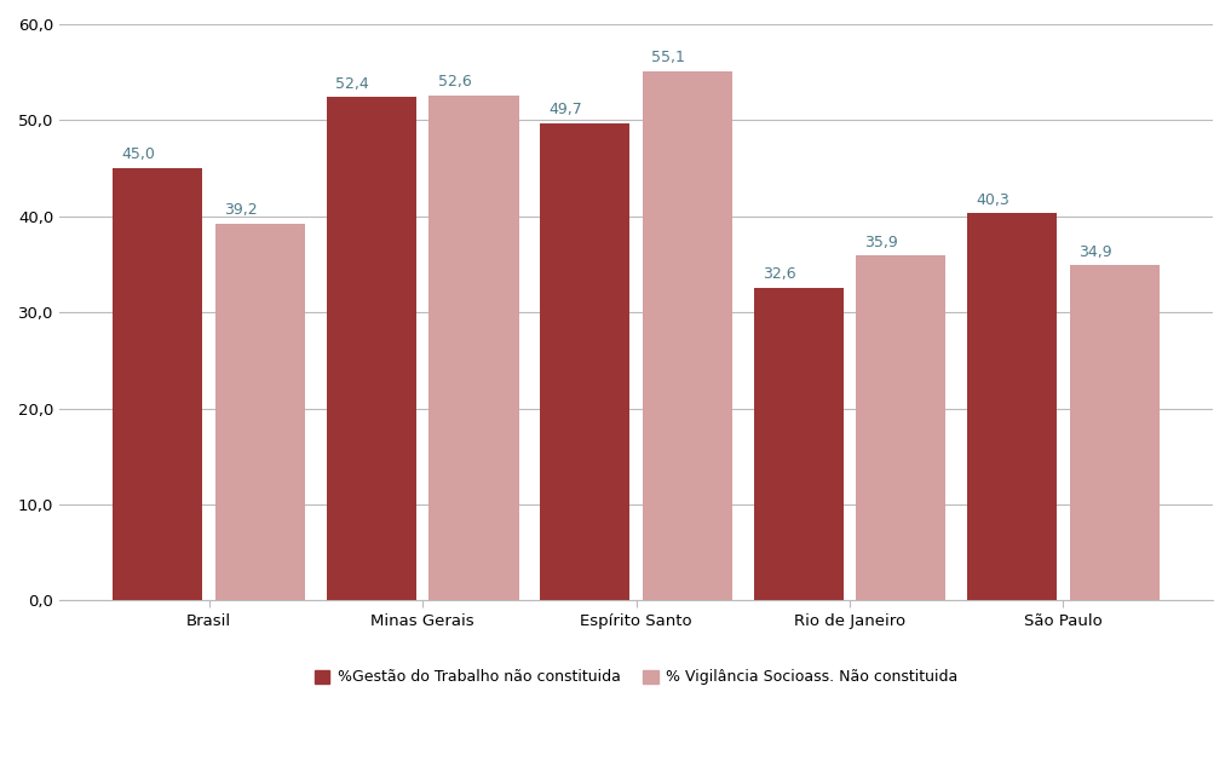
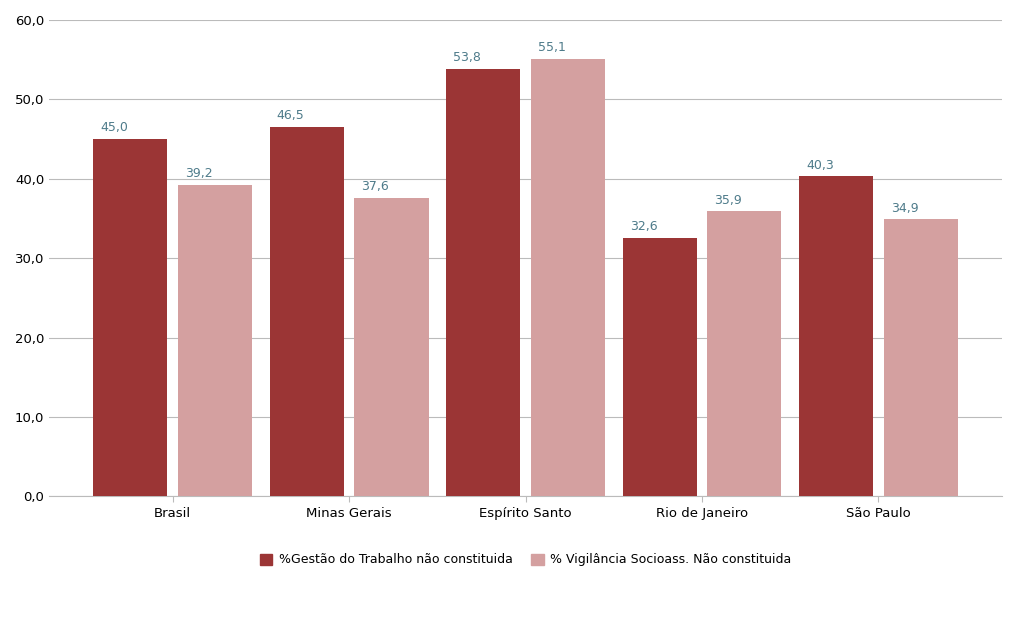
%Gestão do Trabalho não constituida/Minas Gerais: 52,4 -> 46,5
% Vigilância Socioass. Não constituida/Minas Gerais: 52,6 -> 37,6
%Gestão do Trabalho não constituida/Espírito Santo: 49,7 -> 53,8
